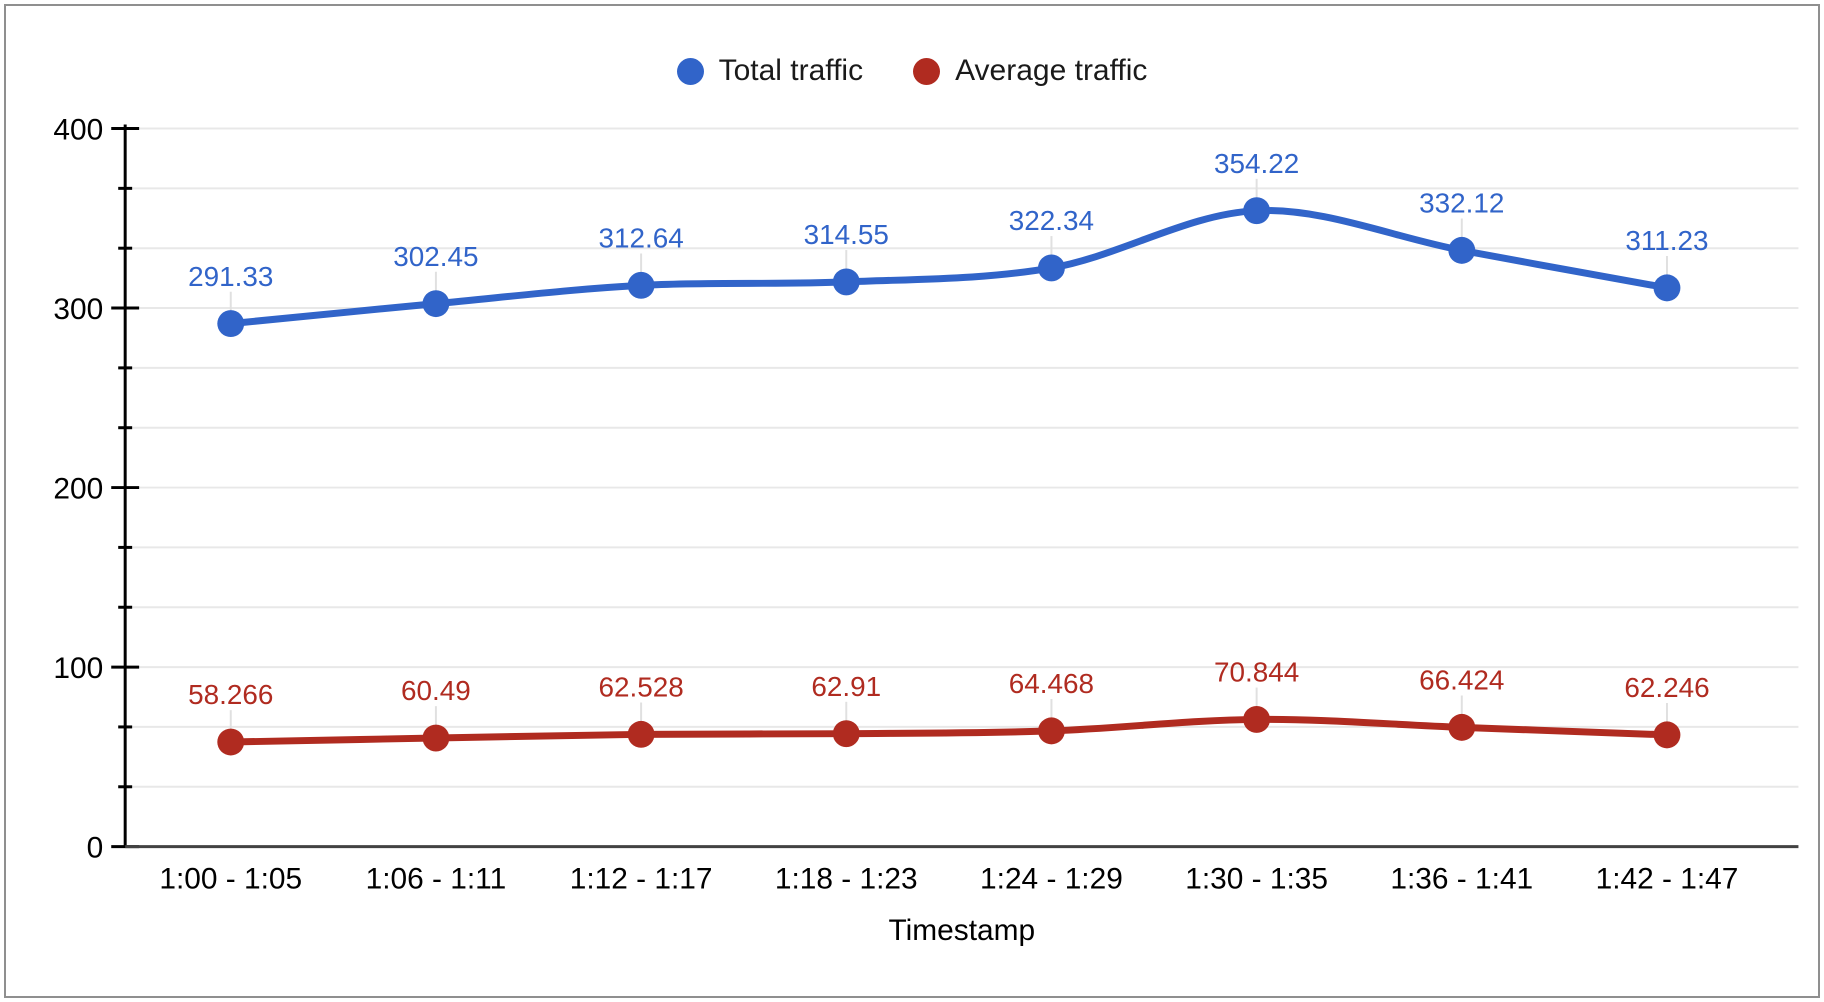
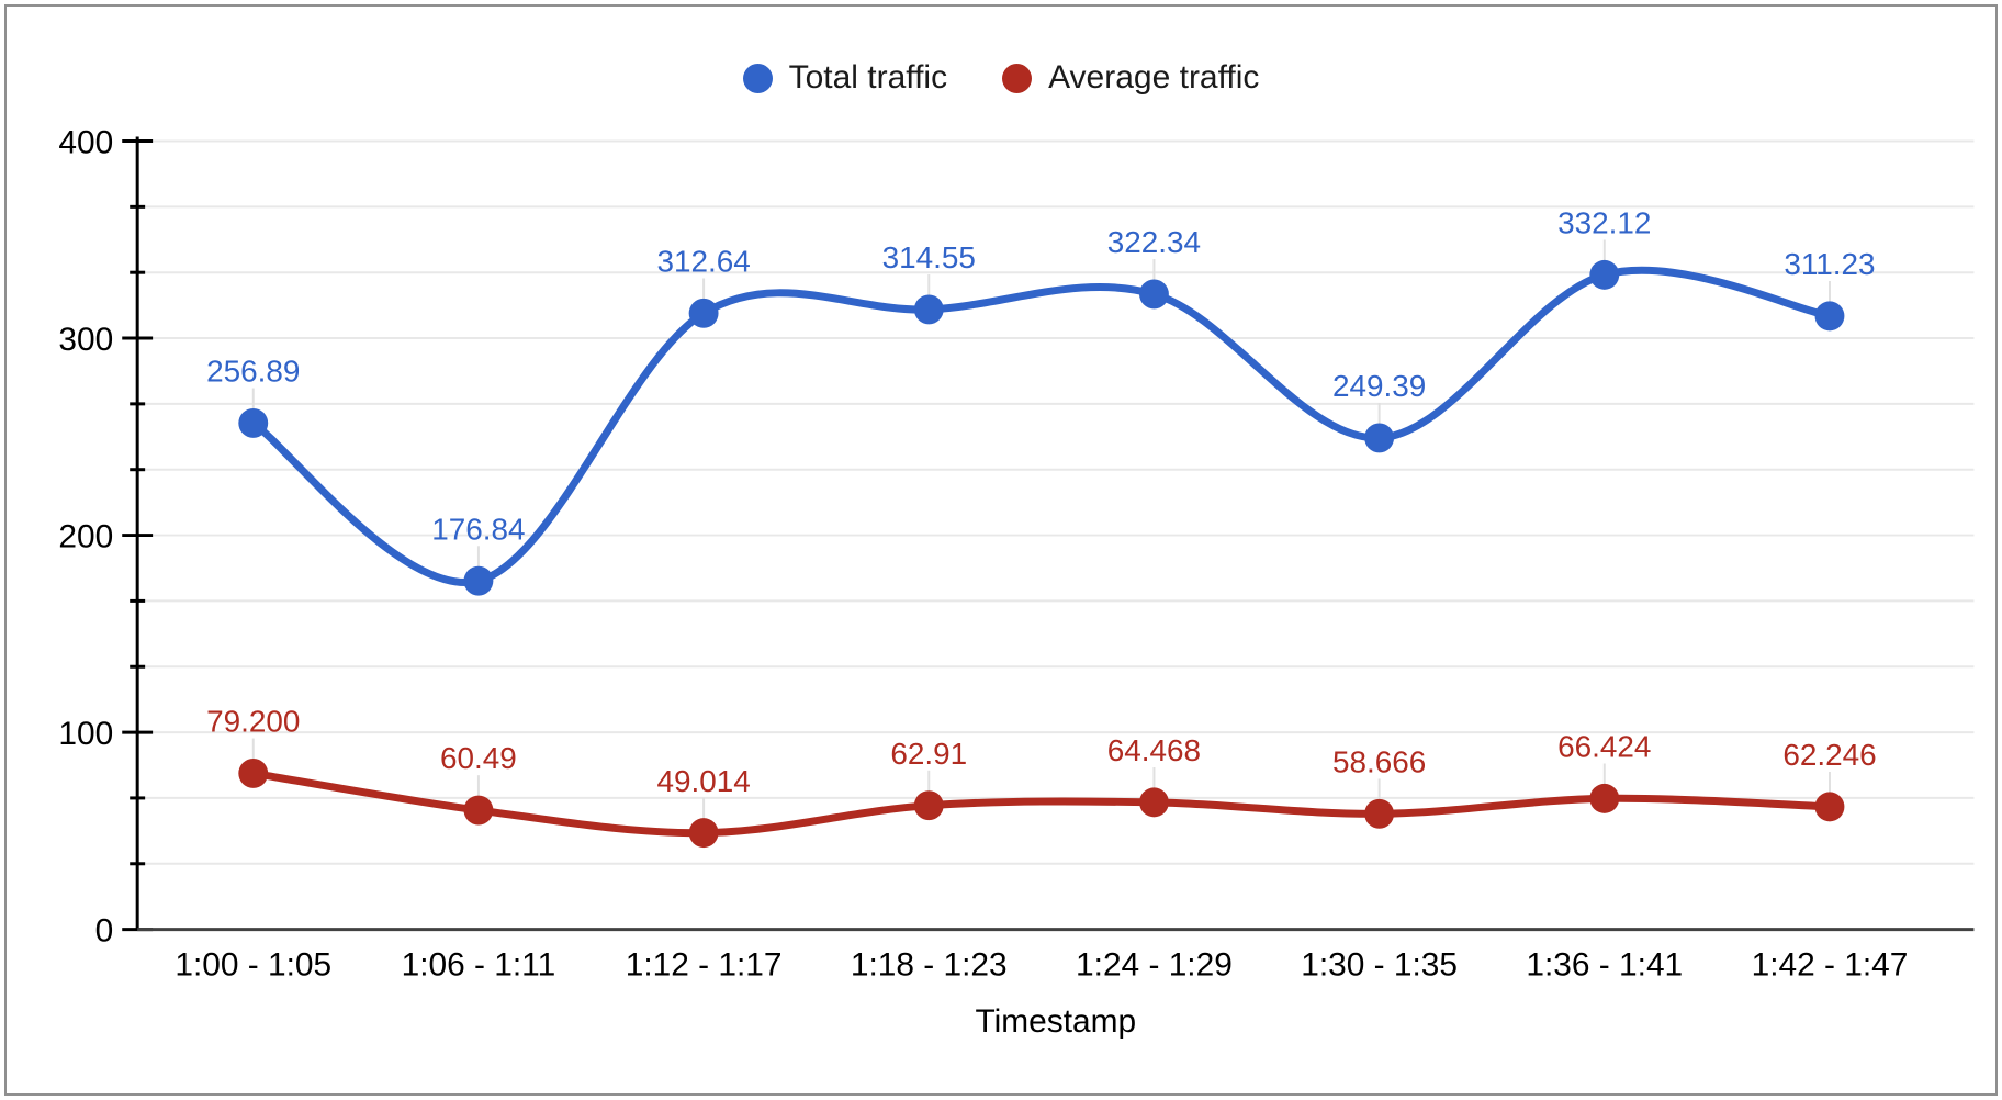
Total traffic/1:00 - 1:05: 291.33 -> 256.89
Average traffic/1:00 - 1:05: 58.266 -> 79.200
Total traffic/1:06 - 1:11: 302.45 -> 176.84
Average traffic/1:12 - 1:17: 62.528 -> 49.014
Total traffic/1:30 - 1:35: 354.22 -> 249.39
Average traffic/1:30 - 1:35: 70.844 -> 58.666
